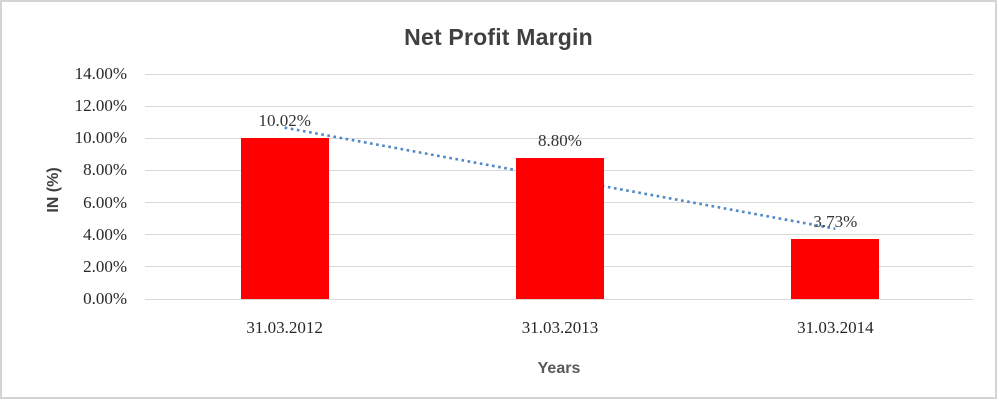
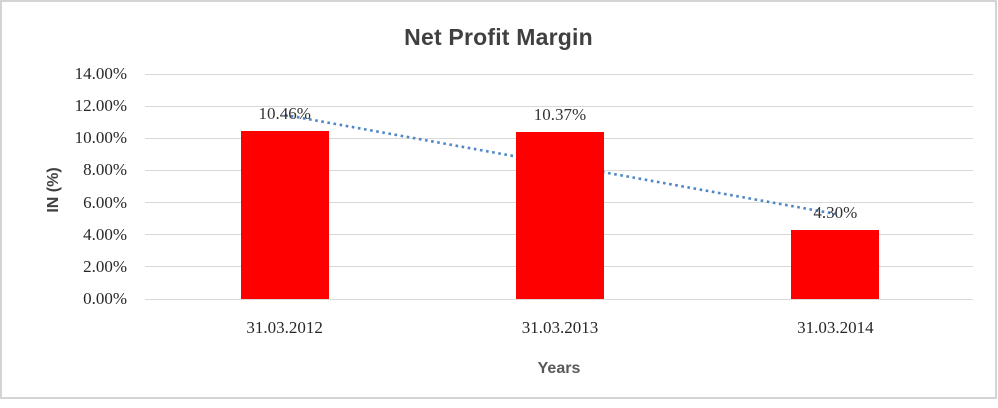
31.03.2012: 10.02% -> 10.46%
31.03.2013: 8.80% -> 10.37%
31.03.2014: 3.73% -> 4.30%
